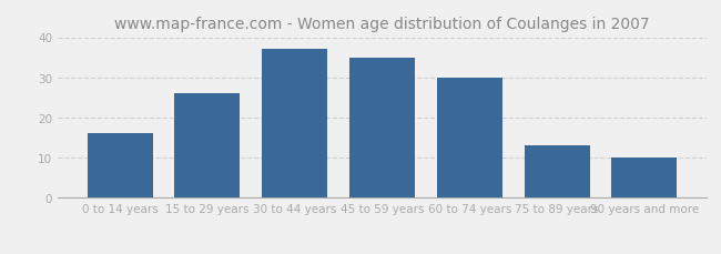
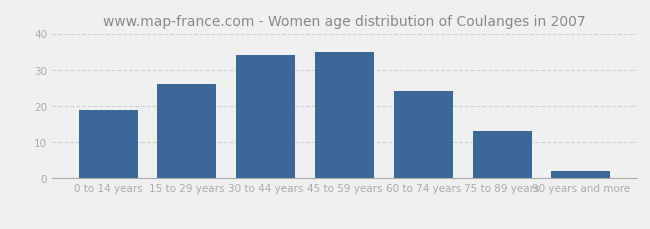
0 to 14 years: 16 -> 19
30 to 44 years: 37 -> 34
60 to 74 years: 30 -> 24
90 years and more: 10 -> 2
